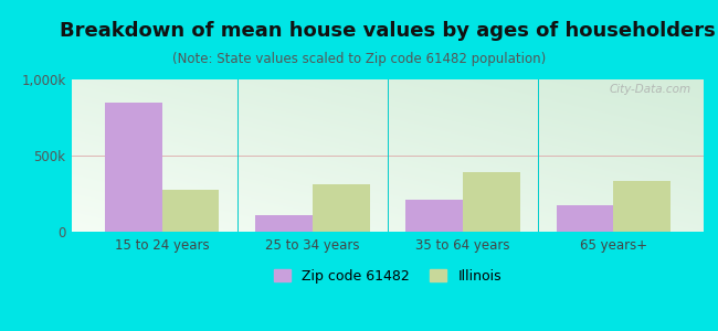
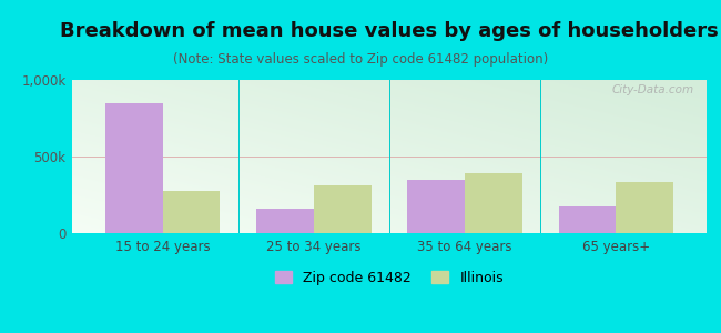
Zip code 61482/25 to 34 years: 110k -> 160k
Zip code 61482/35 to 64 years: 210k -> 350k
